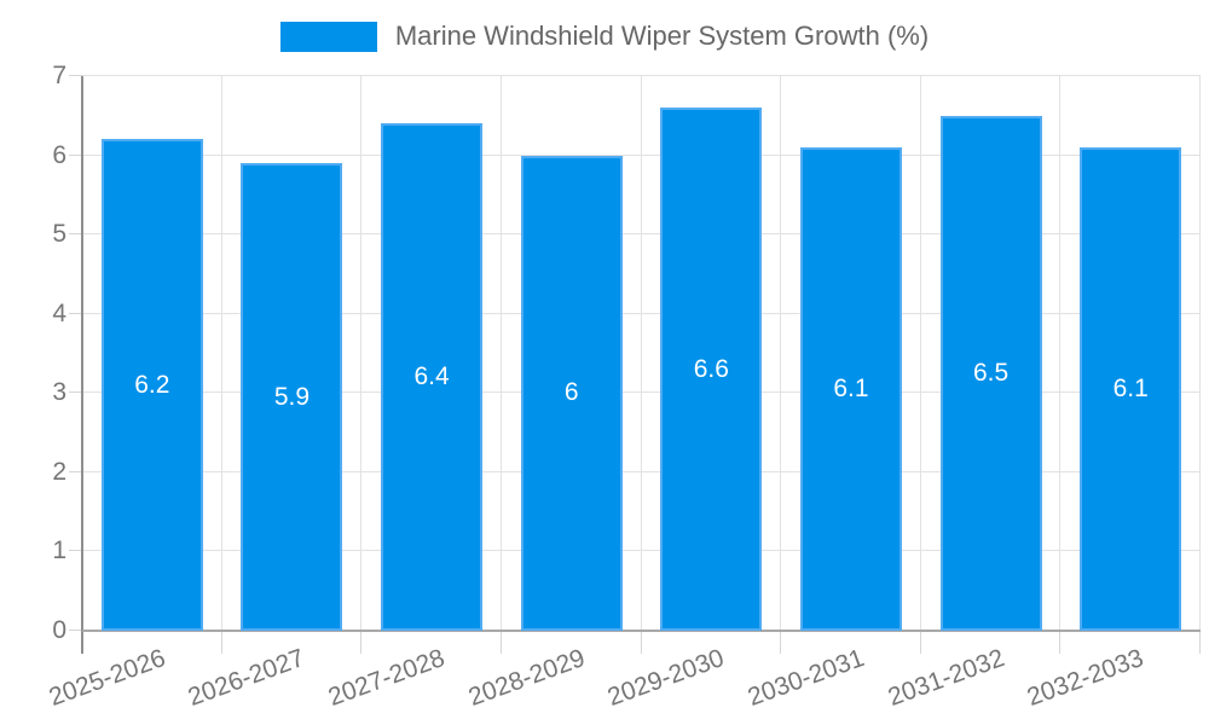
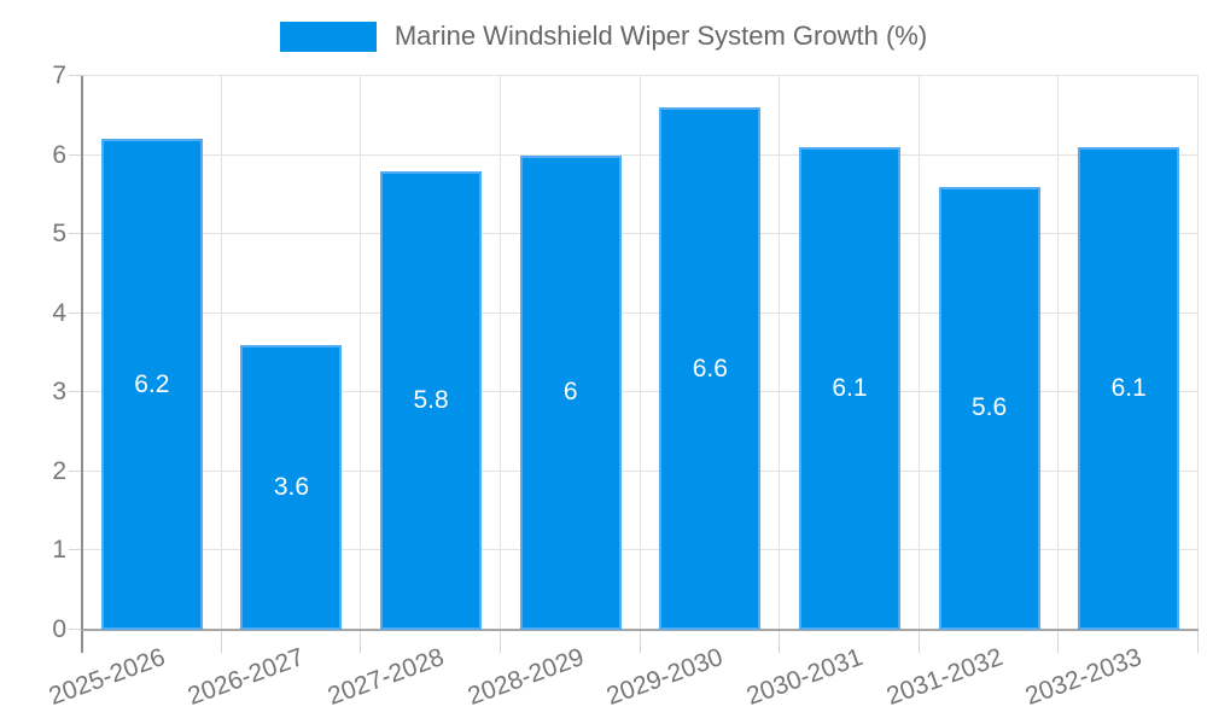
2026-2027: 5.9 -> 3.6
2027-2028: 6.4 -> 5.8
2031-2032: 6.5 -> 5.6
